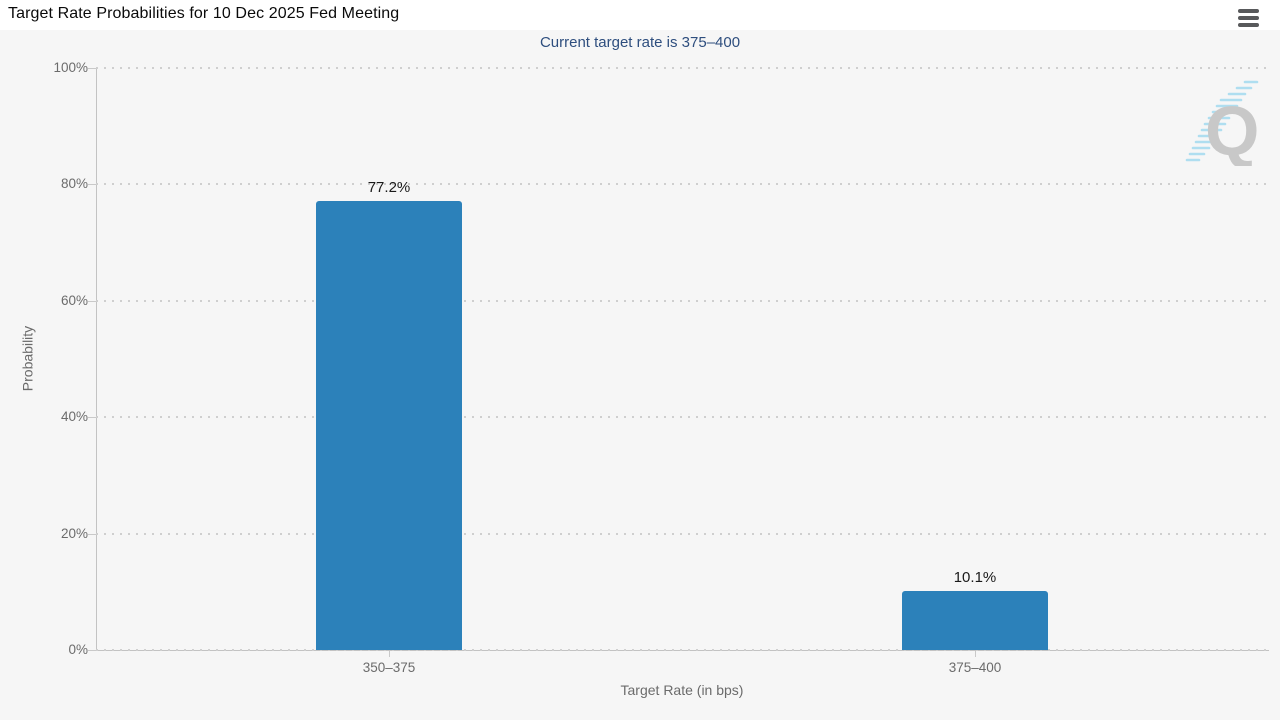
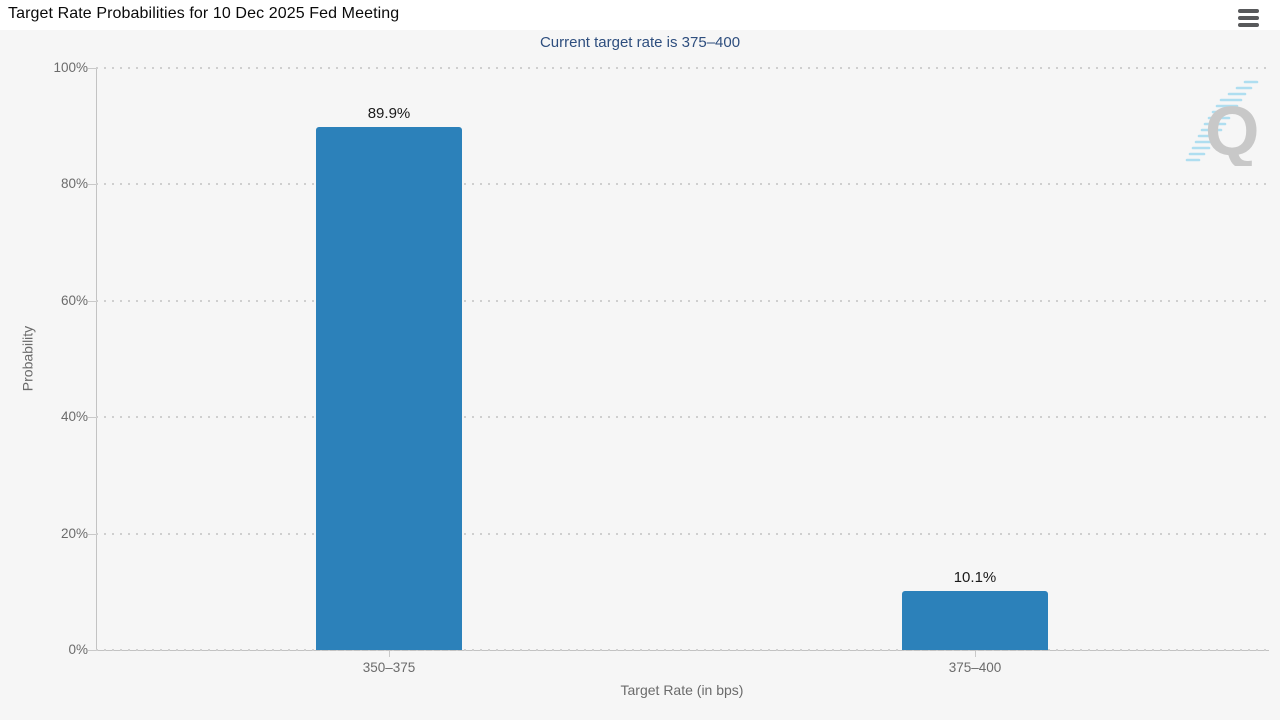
350–375: 77.2% -> 89.9%
